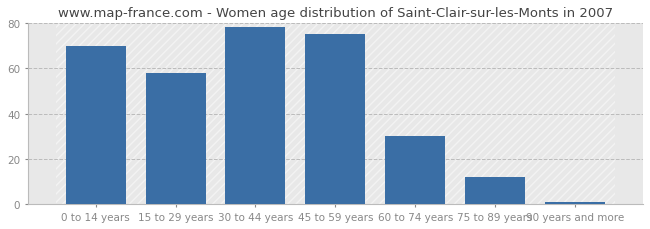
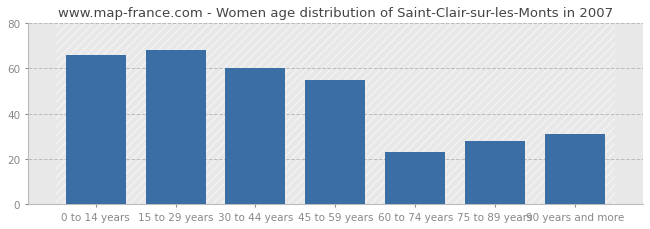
0 to 14 years: 70 -> 66
15 to 29 years: 58 -> 68
30 to 44 years: 78 -> 60
45 to 59 years: 75 -> 55
60 to 74 years: 30 -> 23
75 to 89 years: 12 -> 28
90 years and more: 1 -> 31
